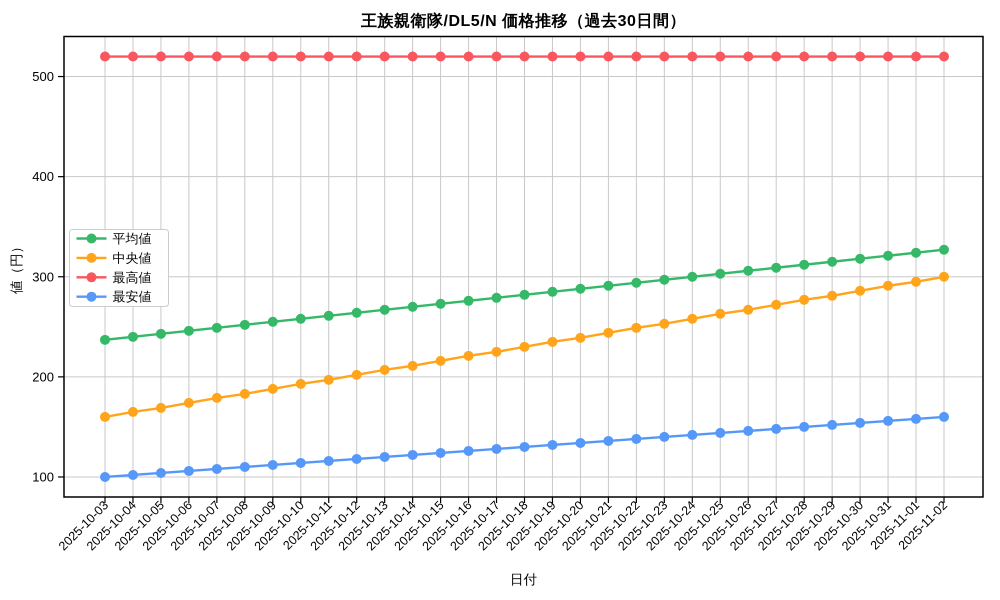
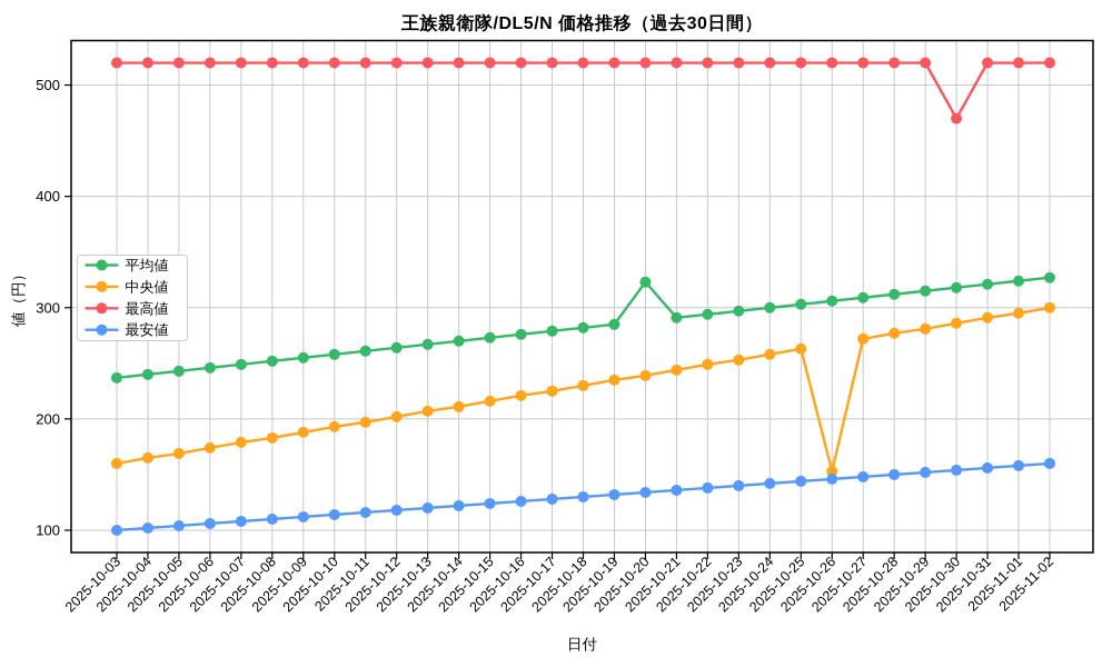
平均値/2025-10-20: 288 -> 323
中央値/2025-10-26: 267 -> 153
最高値/2025-10-30: 520 -> 470
